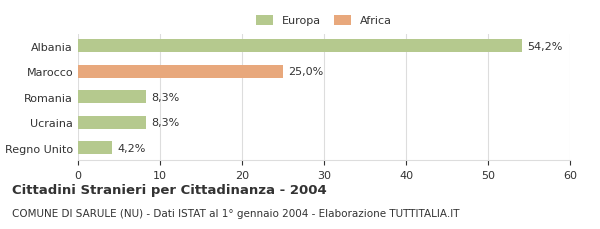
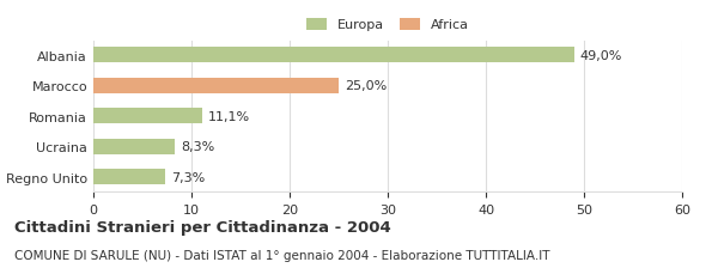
Albania: 54,2% -> 49,0%
Romania: 8,3% -> 11,1%
Regno Unito: 4,2% -> 7,3%
